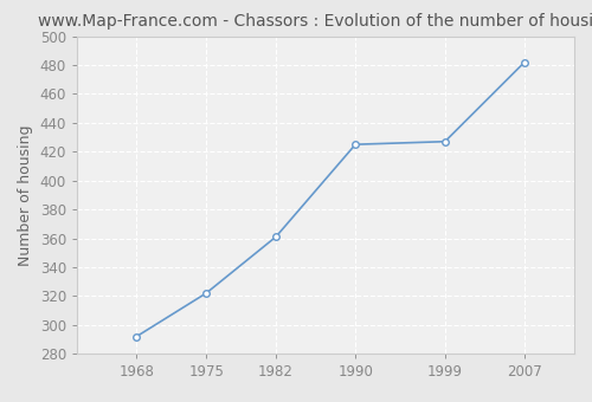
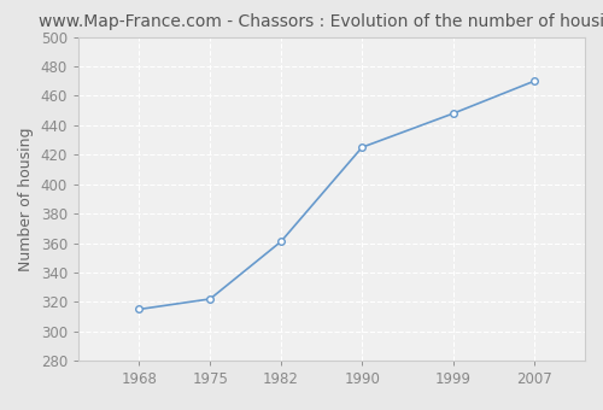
1968: 292 -> 315
1999: 427 -> 448
2007: 482 -> 470
